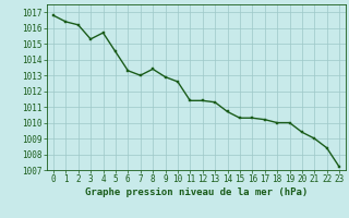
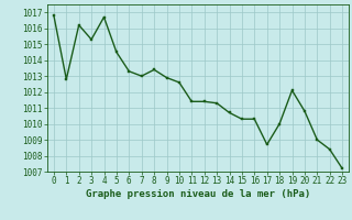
1: 1016.4 -> 1012.8
4: 1015.7 -> 1016.7
17: 1010.2 -> 1008.7
19: 1010.0 -> 1012.1
20: 1009.4 -> 1010.8
